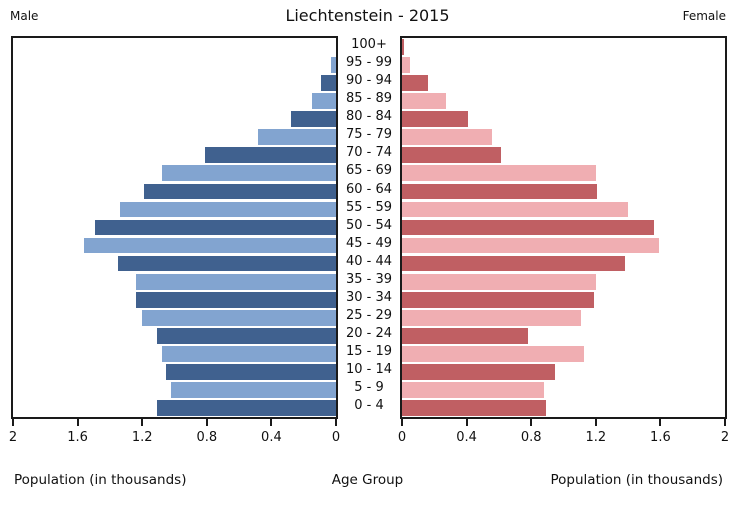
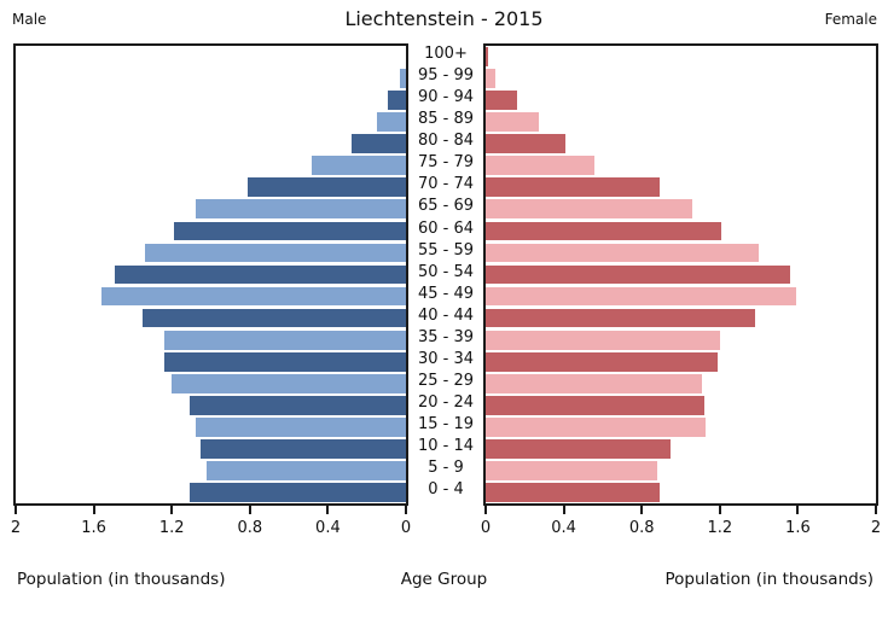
Female/70 - 74: 0.61 -> 0.89
Female/65 - 69: 1.20 -> 1.06
Female/20 - 24: 0.78 -> 1.12
